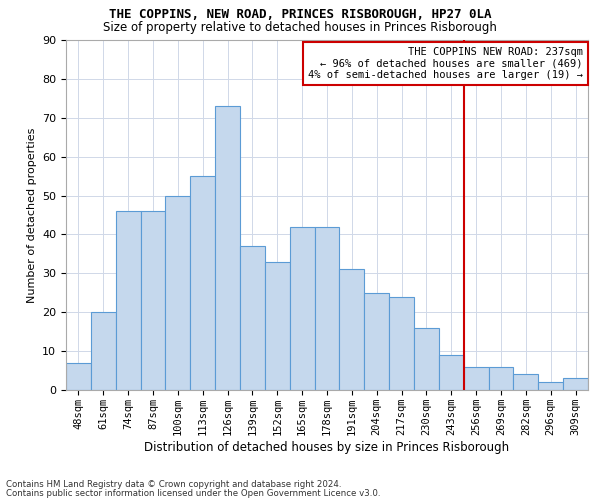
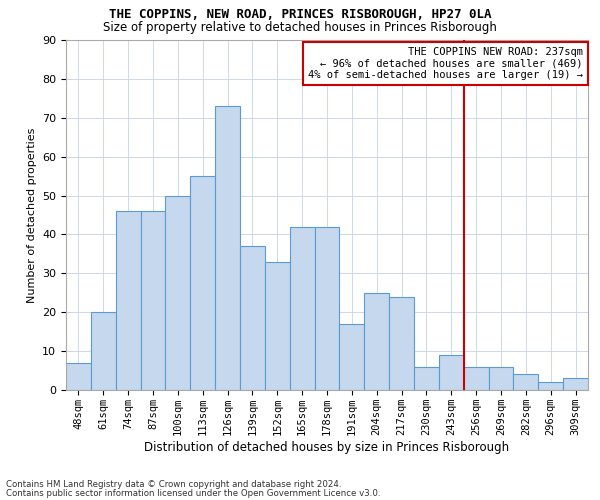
191sqm: 31 -> 17
230sqm: 16 -> 6
